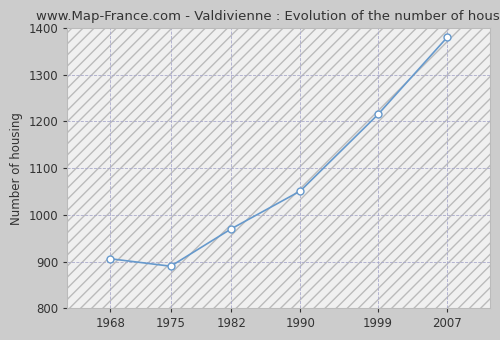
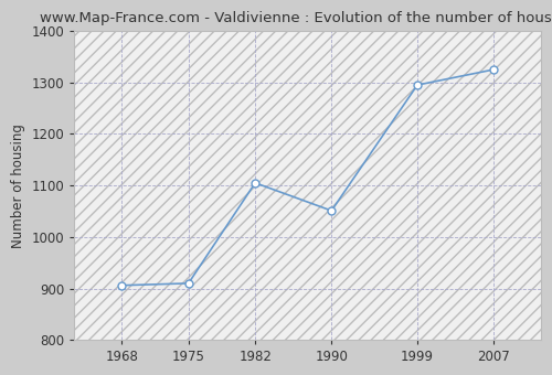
1975: 890 -> 910
1982: 970 -> 1105
1999: 1215 -> 1295
2007: 1380 -> 1325
